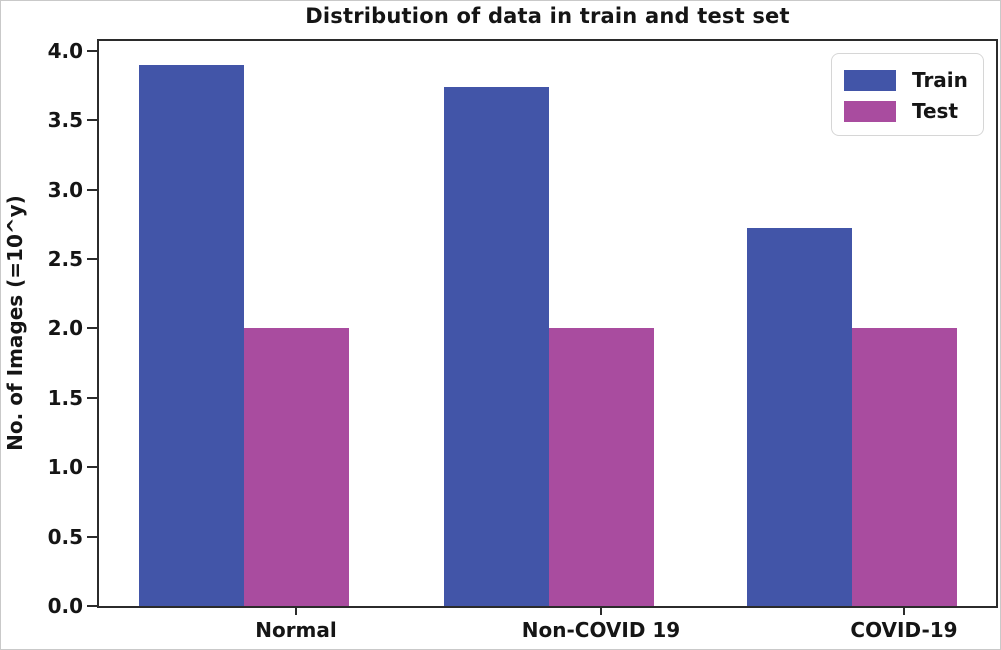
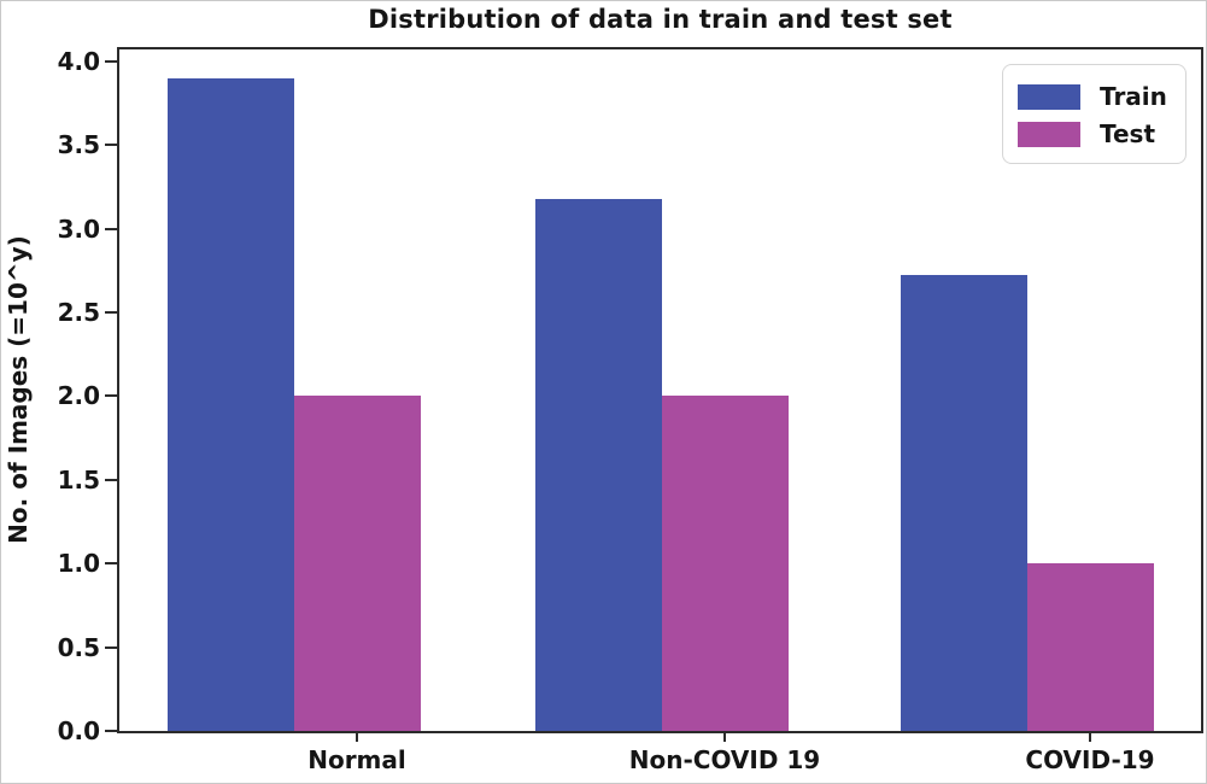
Train/Non-COVID 19: 3.74 -> 3.18
Test/COVID-19: 2 -> 1
